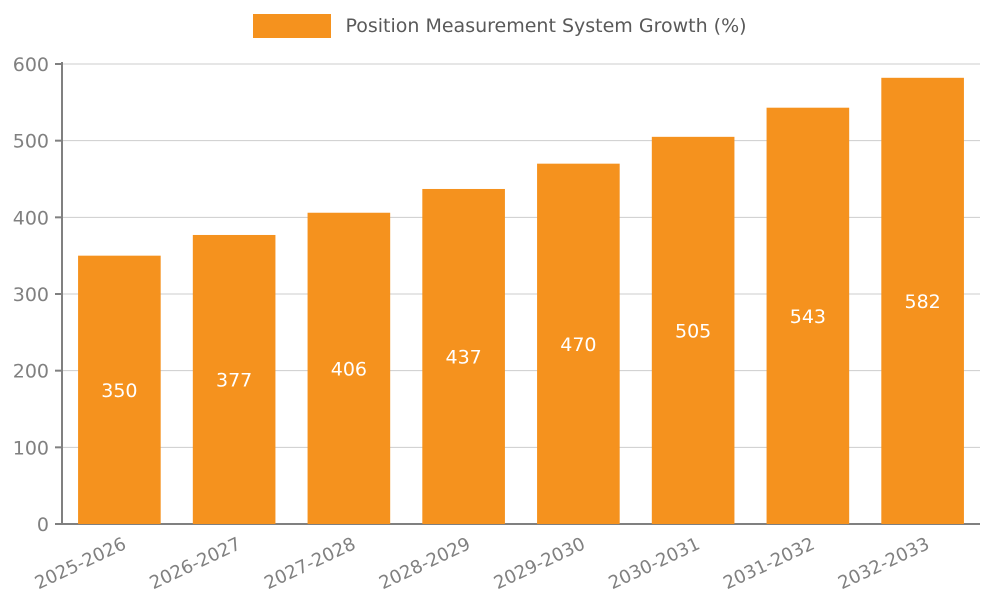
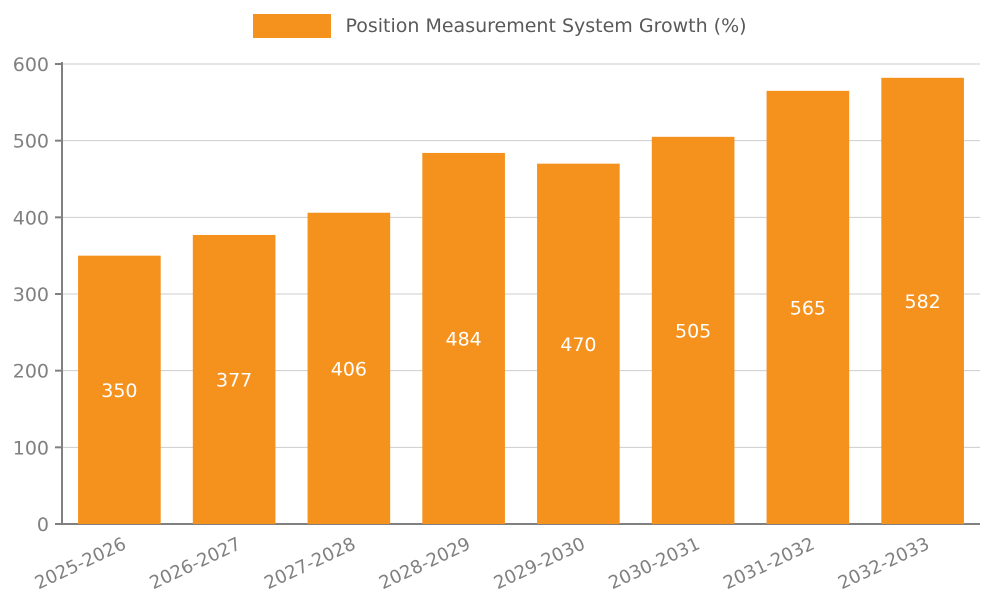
2028-2029: 437 -> 484
2031-2032: 543 -> 565
